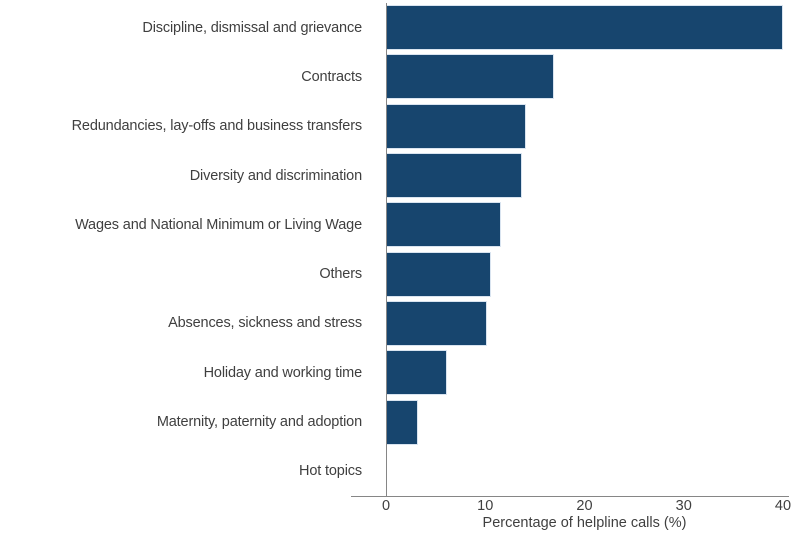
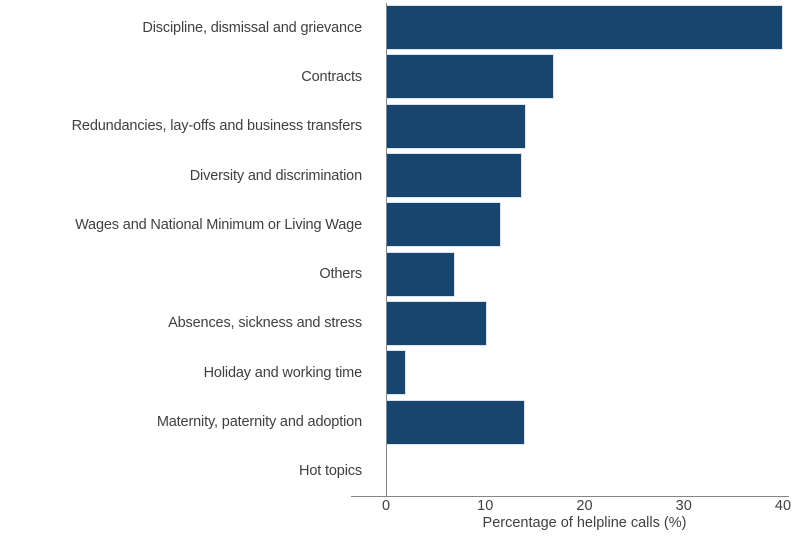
Others: 11 -> 7
Holiday and working time: 6 -> 2
Maternity, paternity and adoption: 3 -> 14
